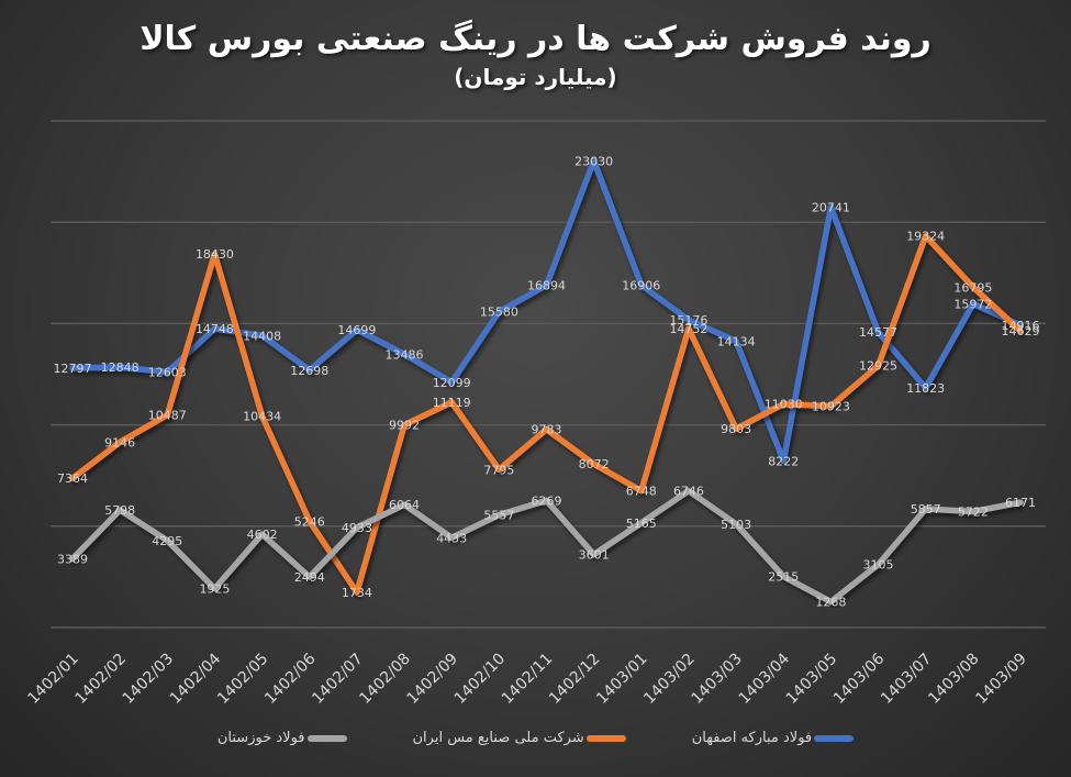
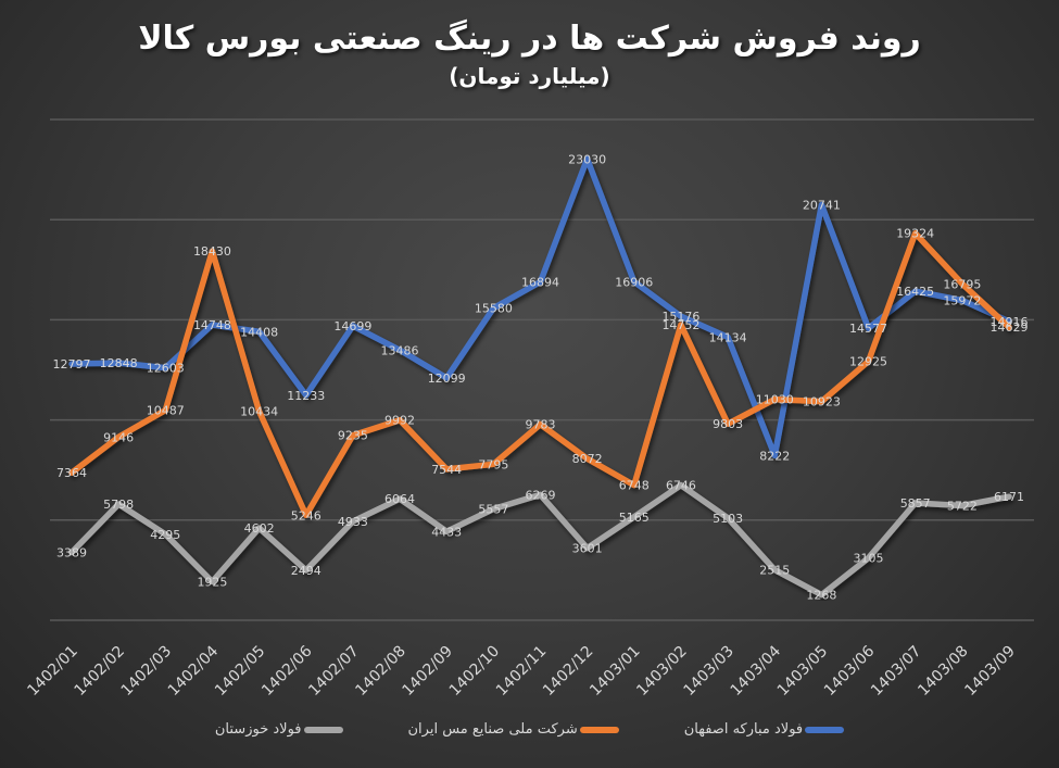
فولاد مبارکه اصفهان/1402/06: 12698 -> 11233
شرکت ملی صنایع مس ایران/1402/07: 1734 -> 9235
شرکت ملی صنایع مس ایران/1402/09: 11119 -> 7544
فولاد مبارکه اصفهان/1403/07: 11823 -> 16425
